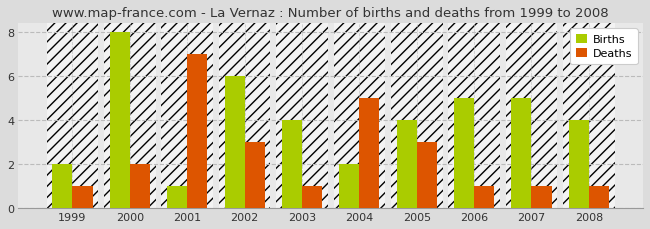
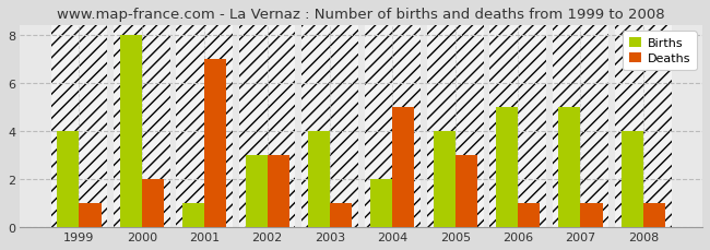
Births/1999: 2 -> 4
Births/2002: 6 -> 3
